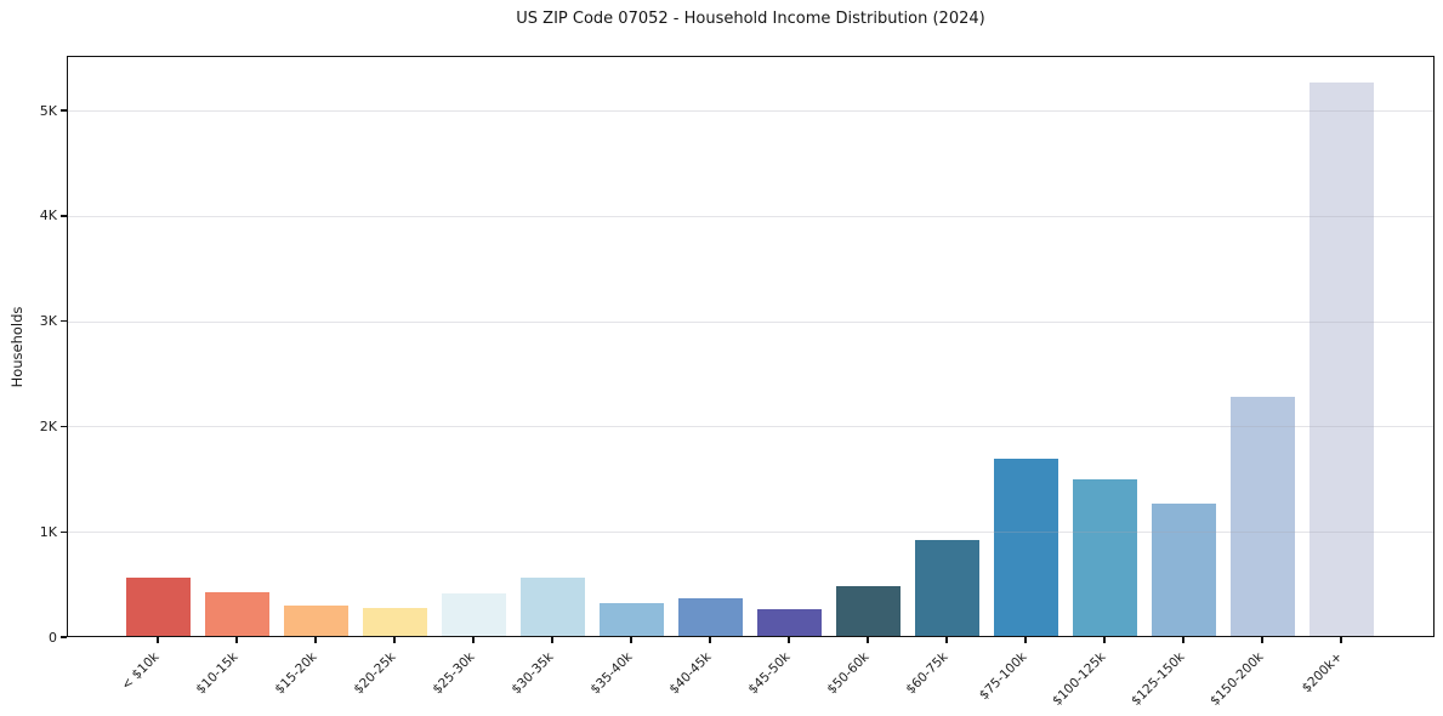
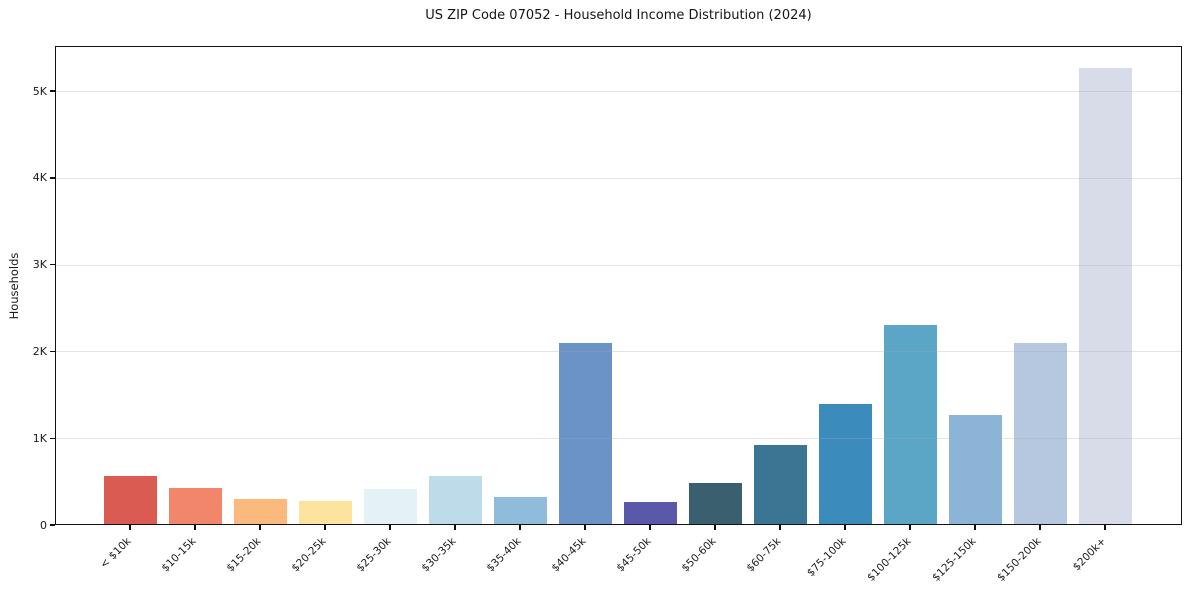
$40-45k: 0.4K -> 2.1K
$75-100k: 1.7K -> 1.4K
$100-125k: 1.5K -> 2.3K
$150-200k: 2.3K -> 2.1K
